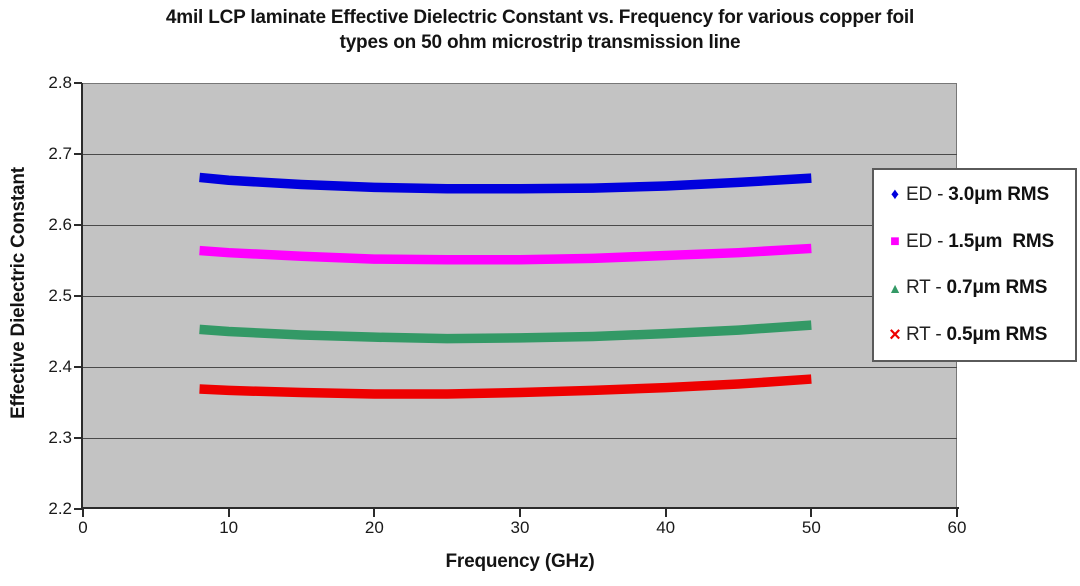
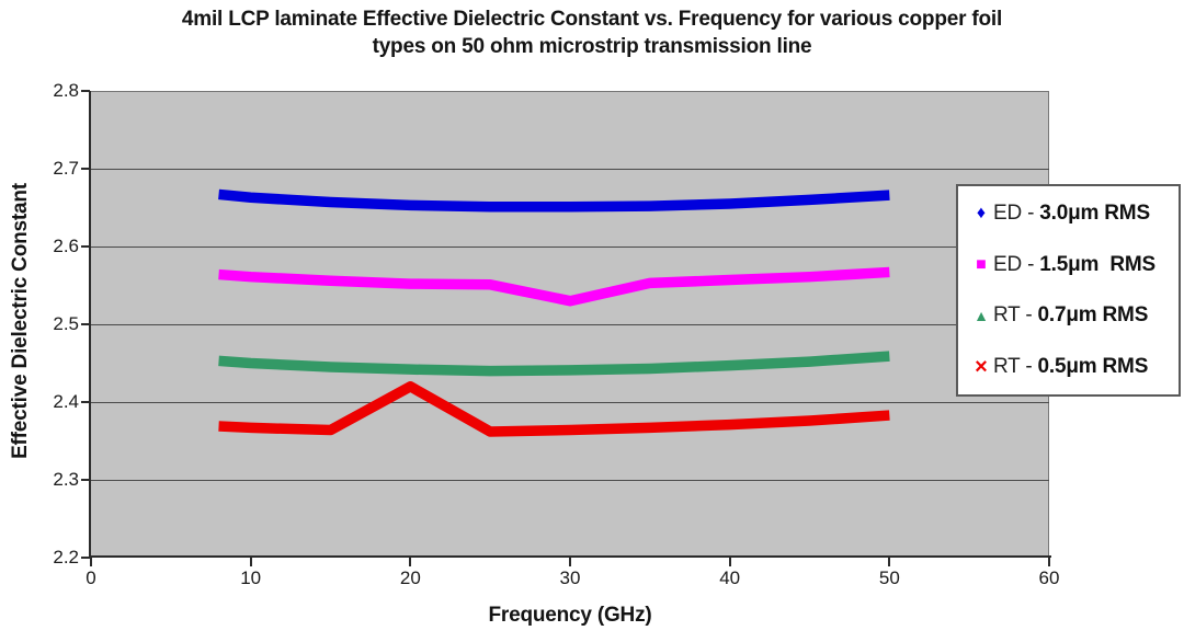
RT - 0.5μm RMS/20: 2.36 -> 2.42
ED - 1.5μm RMS/30: 2.55 -> 2.53
